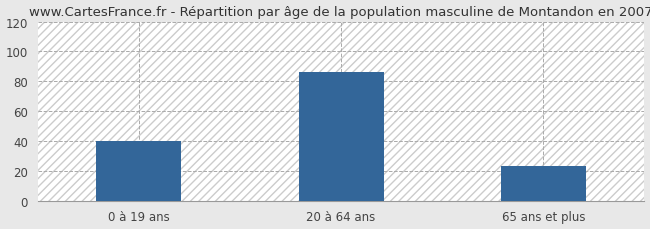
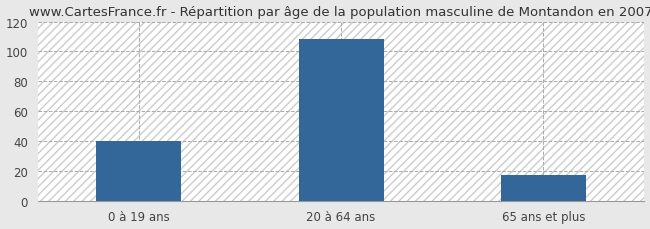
20 à 64 ans: 86 -> 108
65 ans et plus: 23 -> 17
